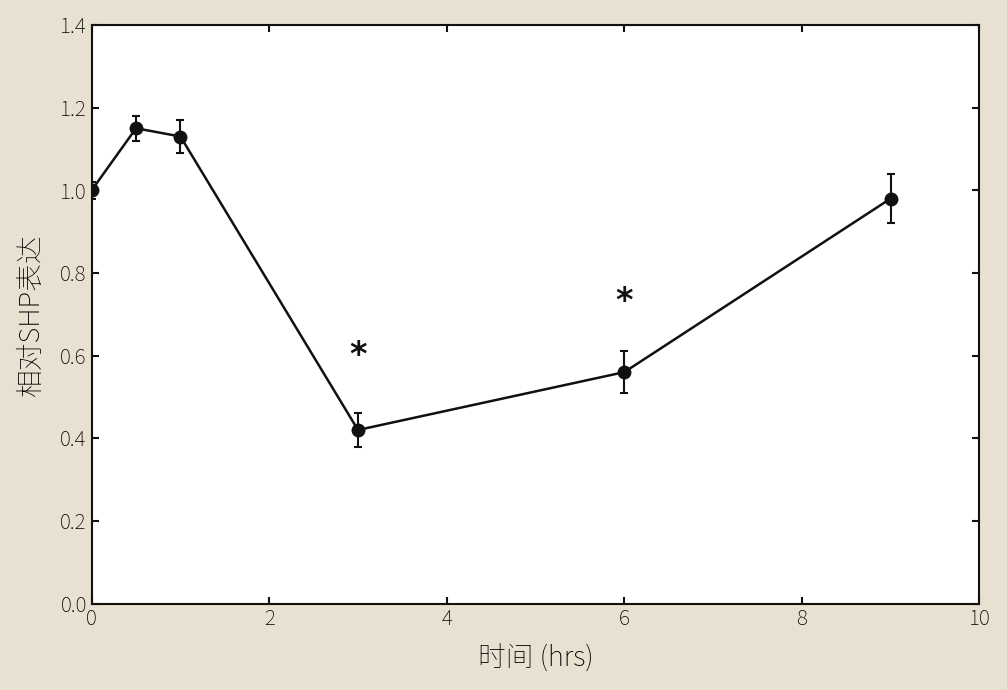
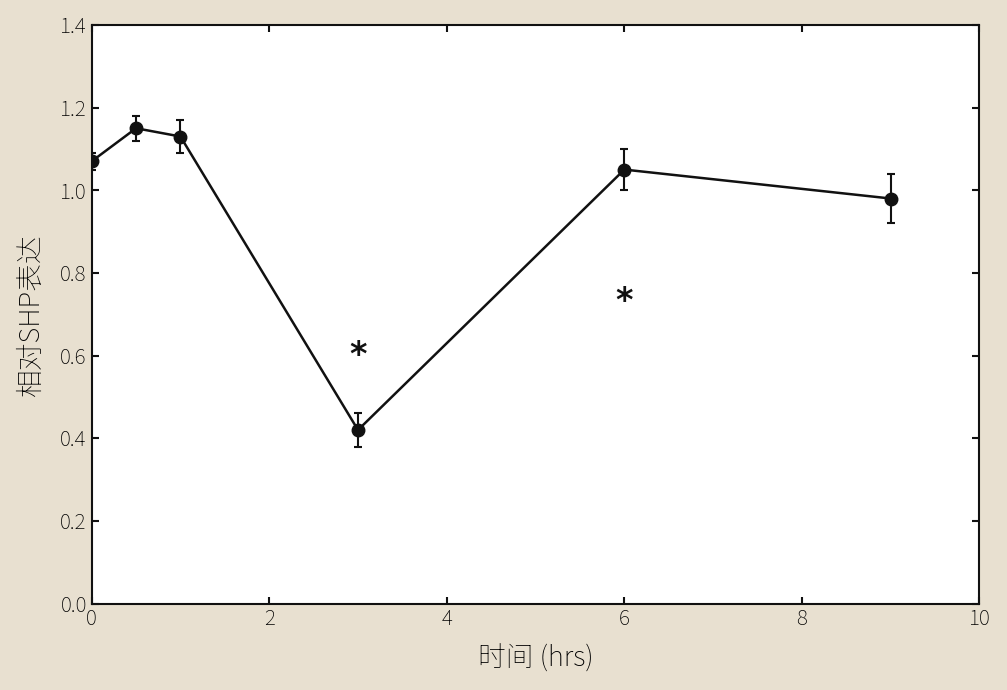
0: 1.00 -> 1.07
6: 0.56 -> 1.05
